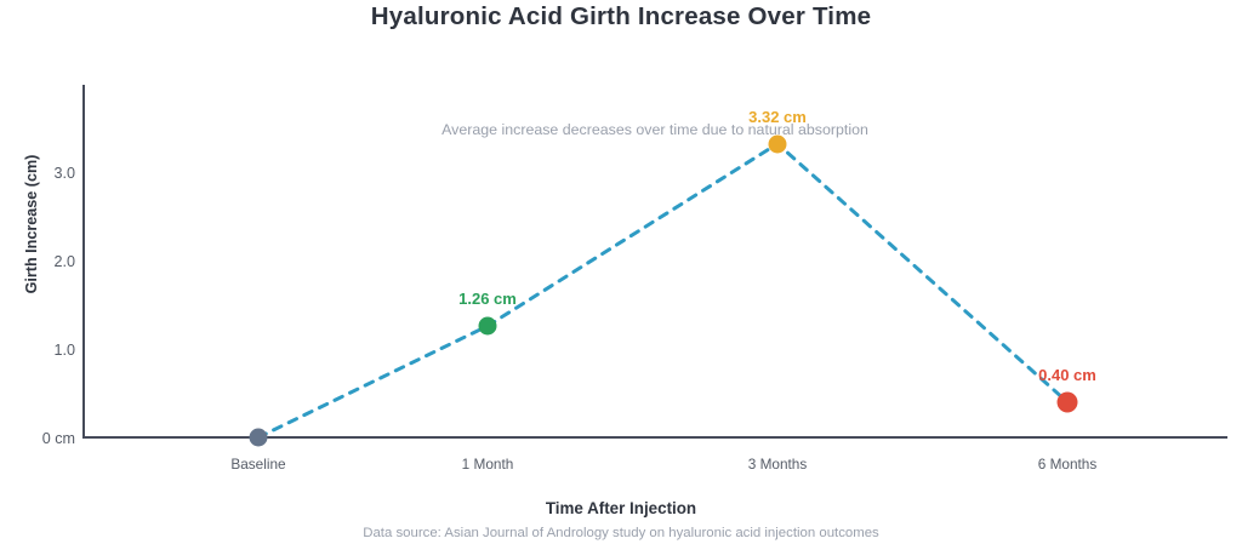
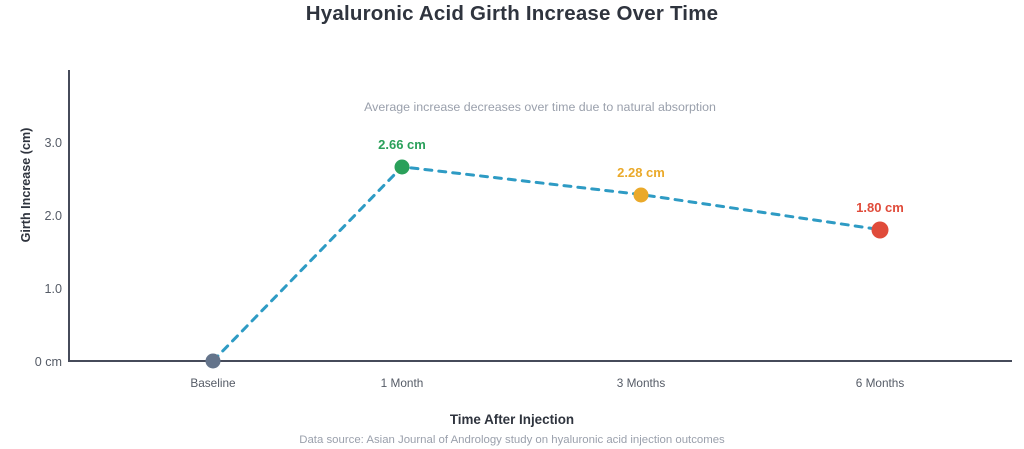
1 Month: 1.26 -> 2.66
3 Months: 3.32 -> 2.28
6 Months: 0.40 -> 1.80
